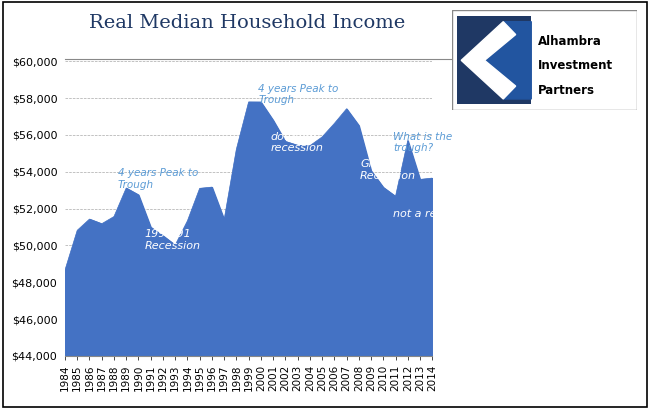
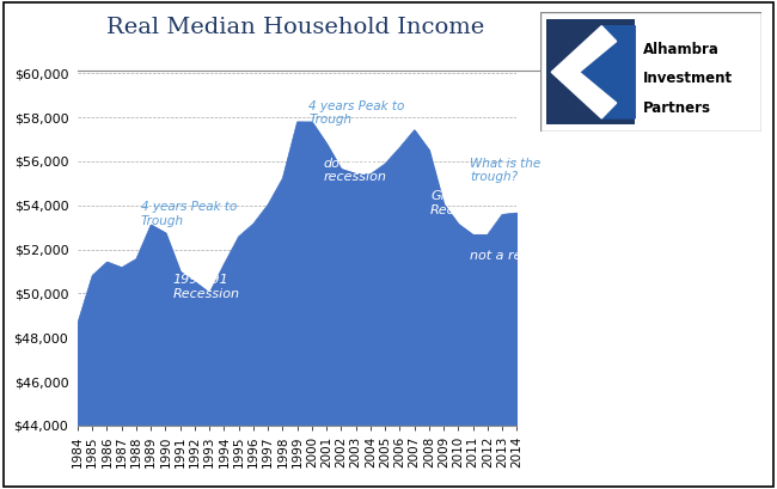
1995: $53,100 -> $52,600
1997: $51,400 -> $54,000
2012: $55,700 -> $52,700
